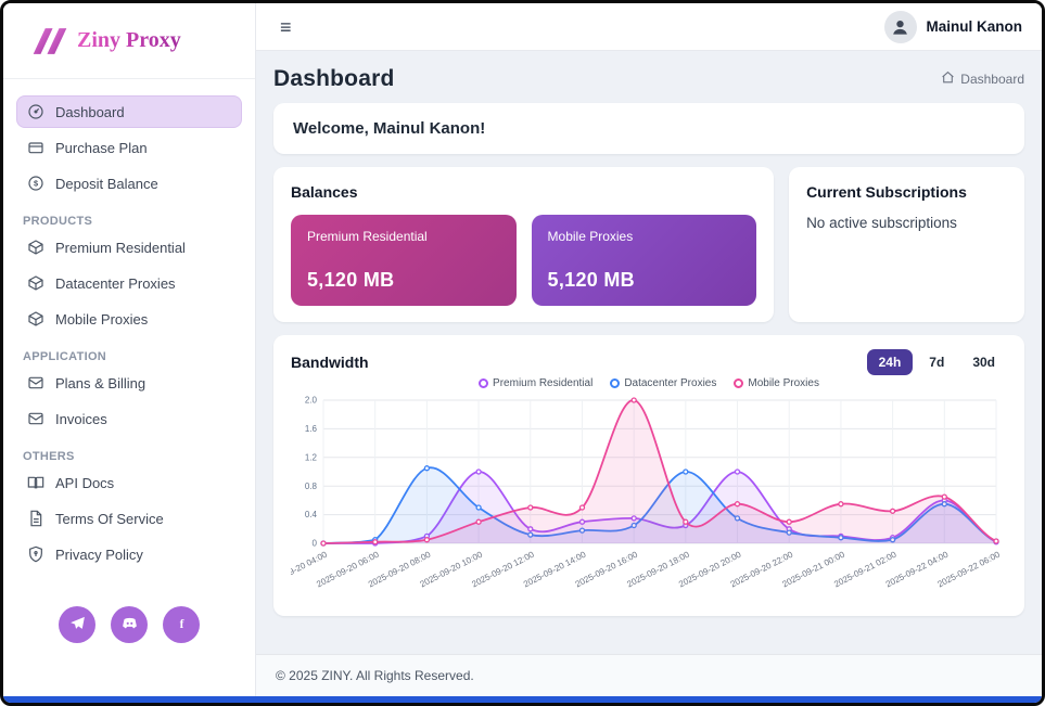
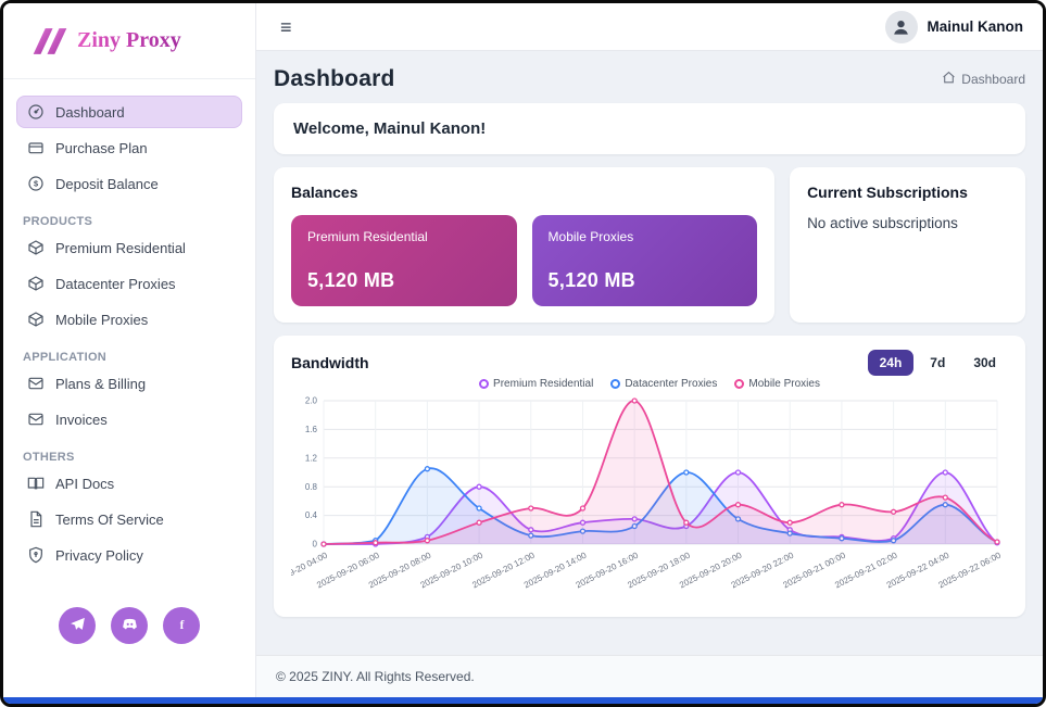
Premium Residential/2025-09-20 10:00: 1.0 -> 0.8
Premium Residential/2025-09-22 04:00: 0.6 -> 1.0
